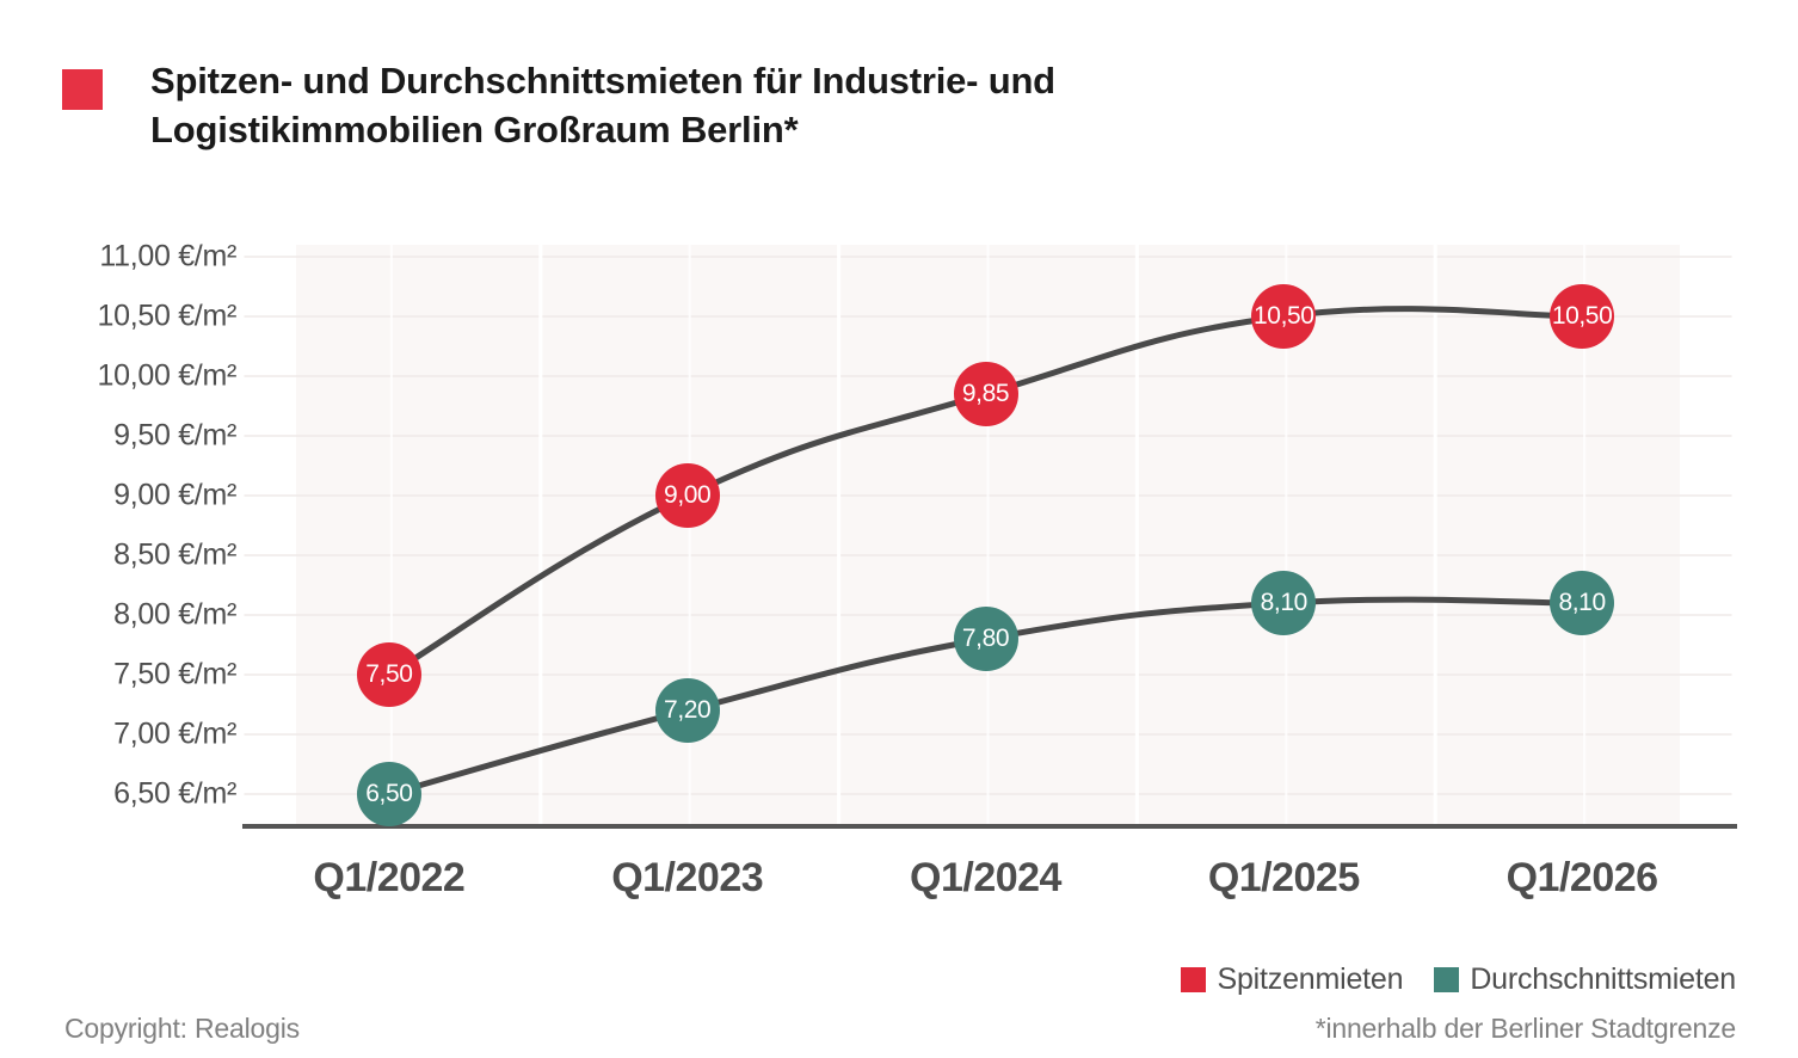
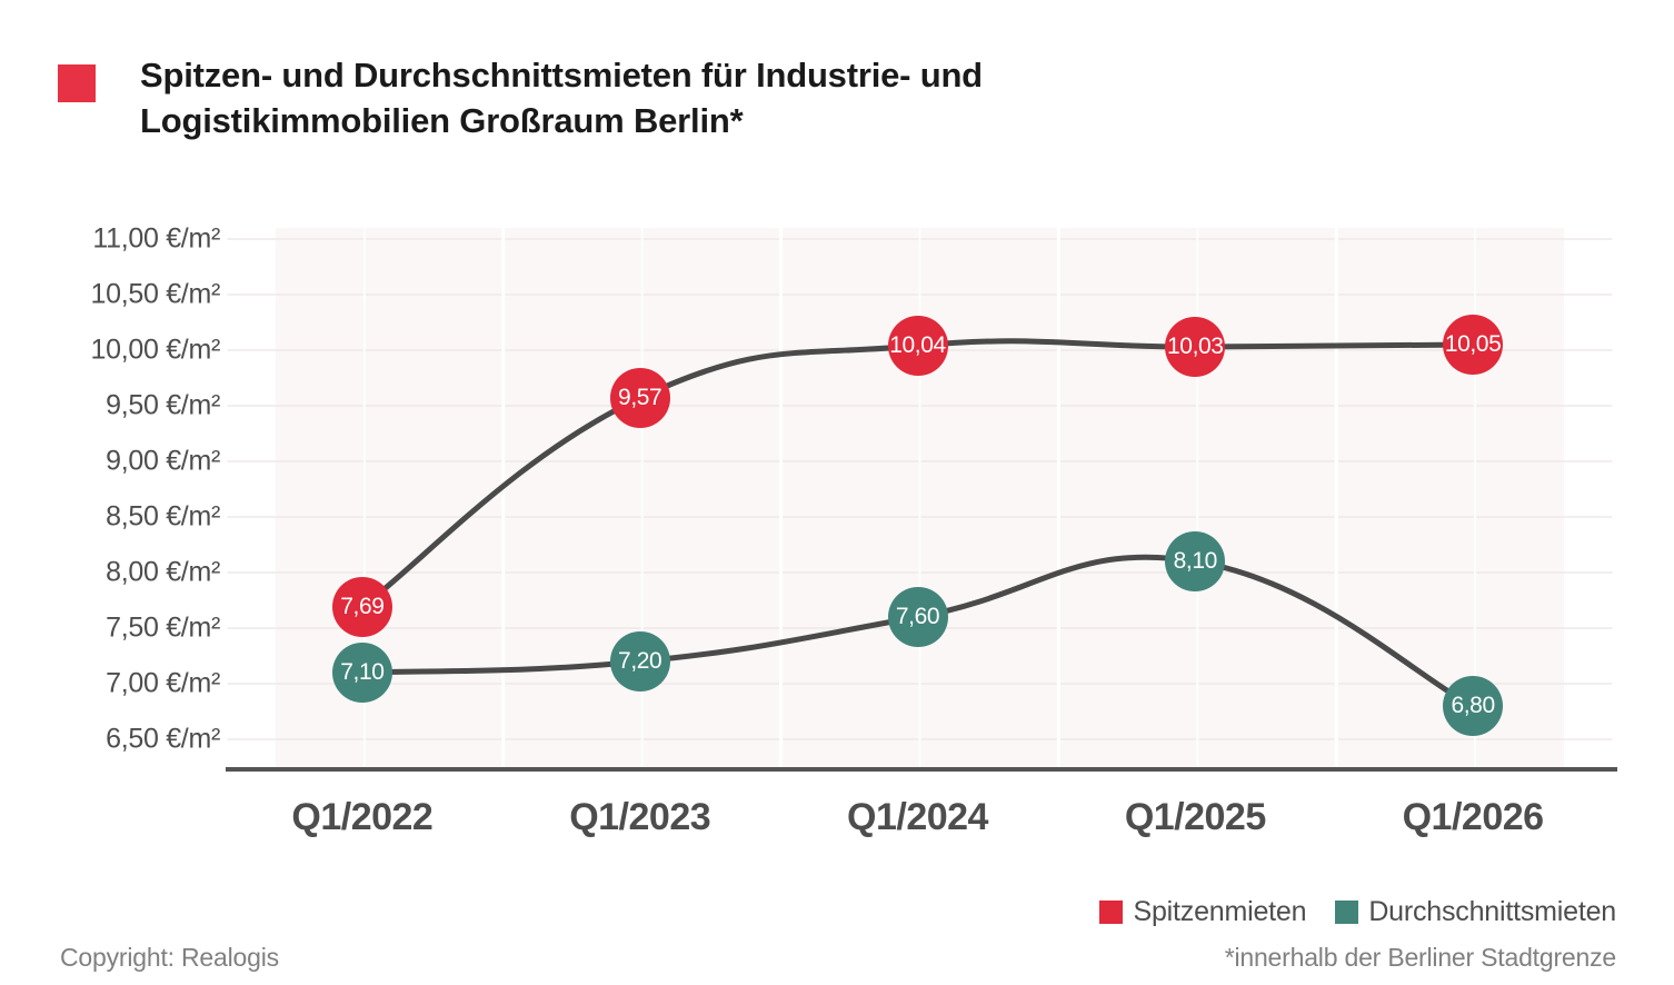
Spitzenmieten/Q1/2022: 7,50 -> 7,69
Durchschnittsmieten/Q1/2022: 6,50 -> 7,10
Spitzenmieten/Q1/2023: 9,00 -> 9,57
Spitzenmieten/Q1/2024: 9,85 -> 10,04
Durchschnittsmieten/Q1/2024: 7,80 -> 7,60
Spitzenmieten/Q1/2025: 10,50 -> 10,03
Spitzenmieten/Q1/2026: 10,50 -> 10,05
Durchschnittsmieten/Q1/2026: 8,10 -> 6,80
